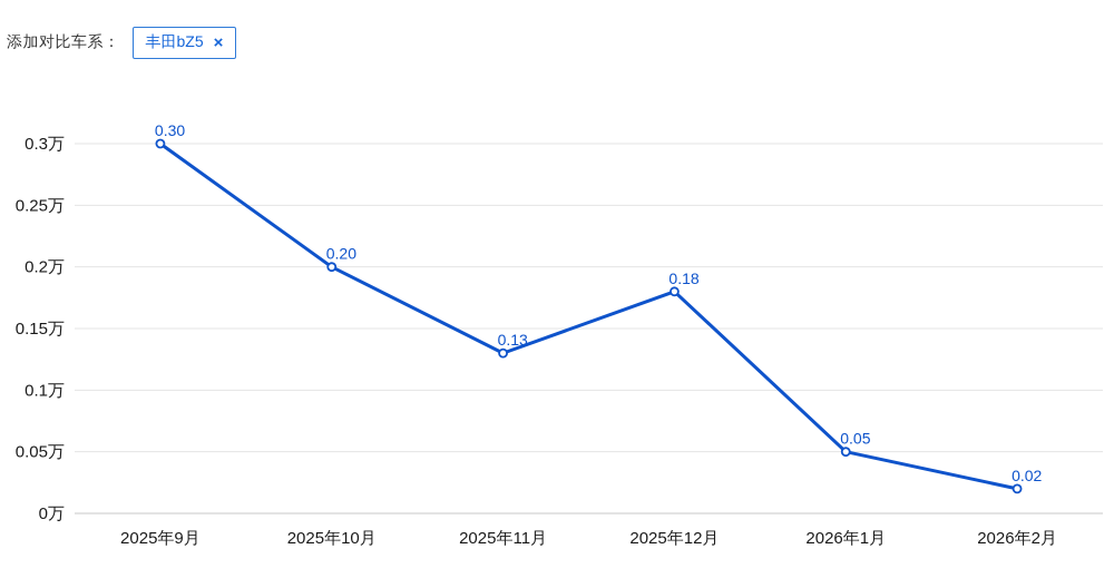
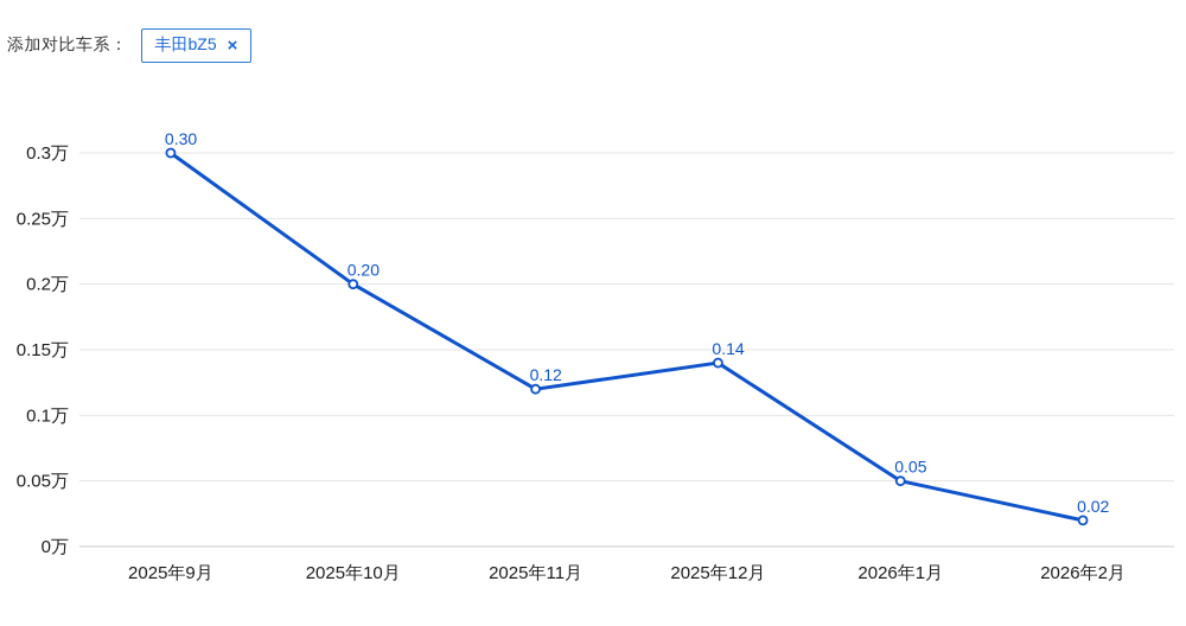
2025年11月: 0.13 -> 0.12
2025年12月: 0.18 -> 0.14
